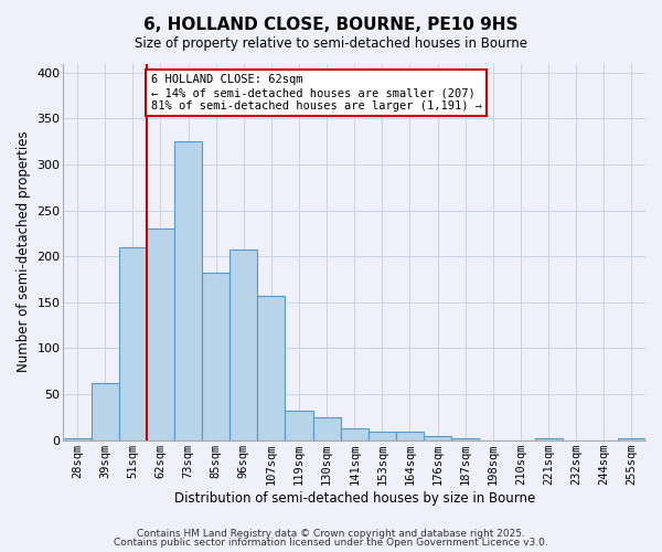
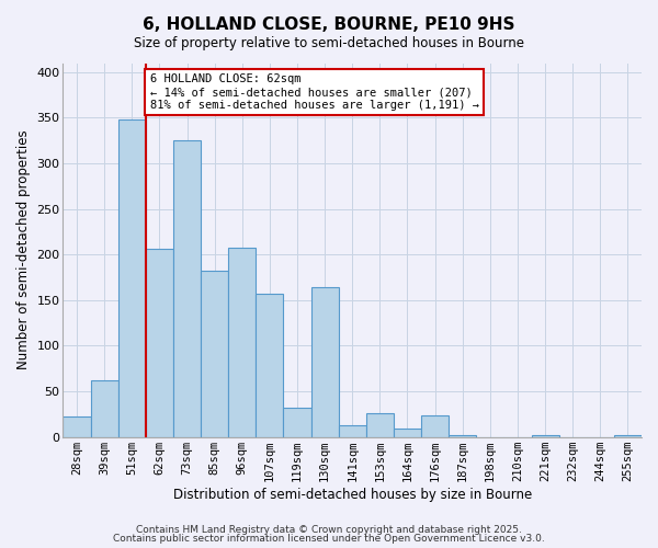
28sqm: 2 -> 22
51sqm: 210 -> 348
62sqm: 230 -> 206
130sqm: 25 -> 164
153sqm: 9 -> 26
176sqm: 5 -> 24
